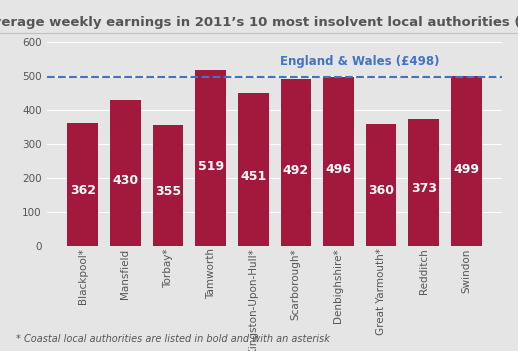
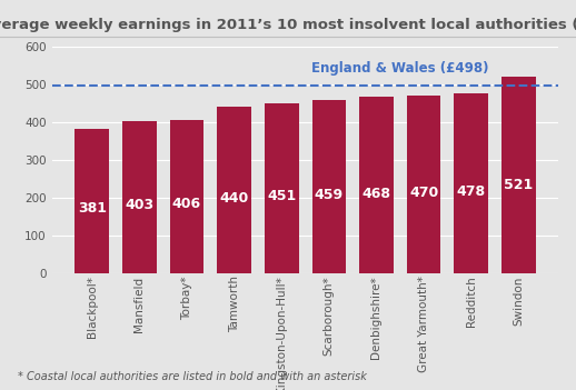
Blackpool*: 362 -> 381
Mansfield: 430 -> 403
Torbay*: 355 -> 406
Tamworth: 519 -> 440
Scarborough*: 492 -> 459
Denbighshire*: 496 -> 468
Great Yarmouth*: 360 -> 470
Redditch: 373 -> 478
Swindon: 499 -> 521
